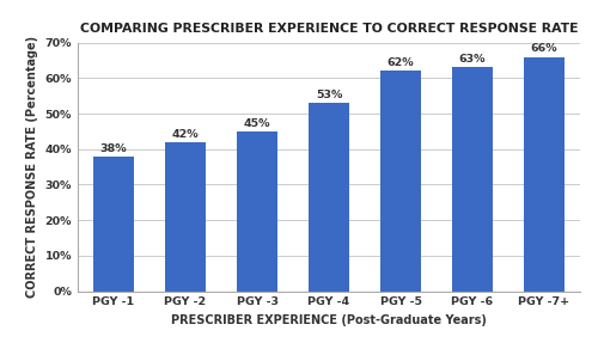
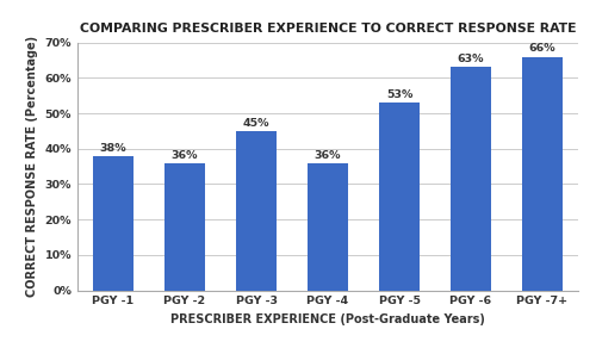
PGY -2: 42% -> 36%
PGY -4: 53% -> 36%
PGY -5: 62% -> 53%
